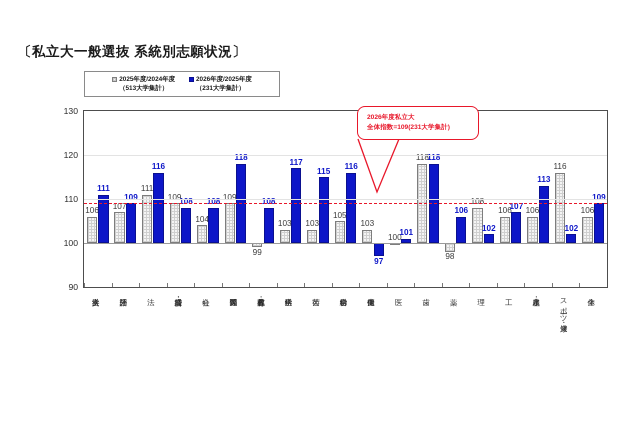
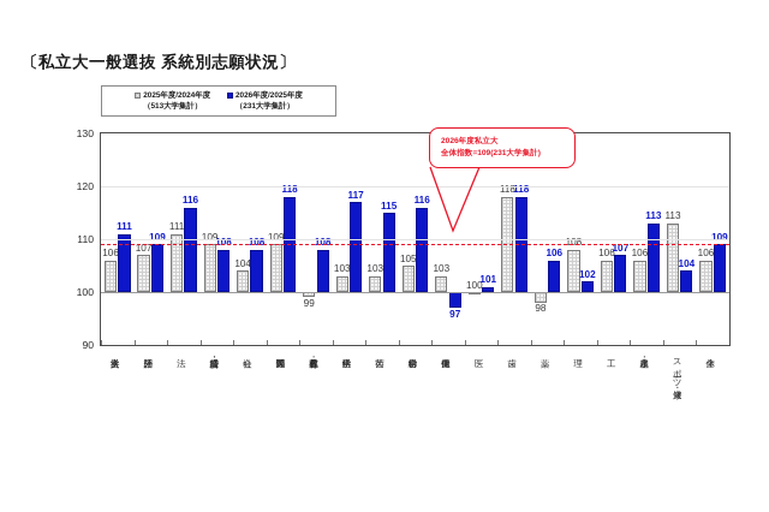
2025年度/2024年度（513大学集計）/スポーツ・健康: 116 -> 113
2026年度/2025年度（231大学集計）/スポーツ・健康: 102 -> 104
